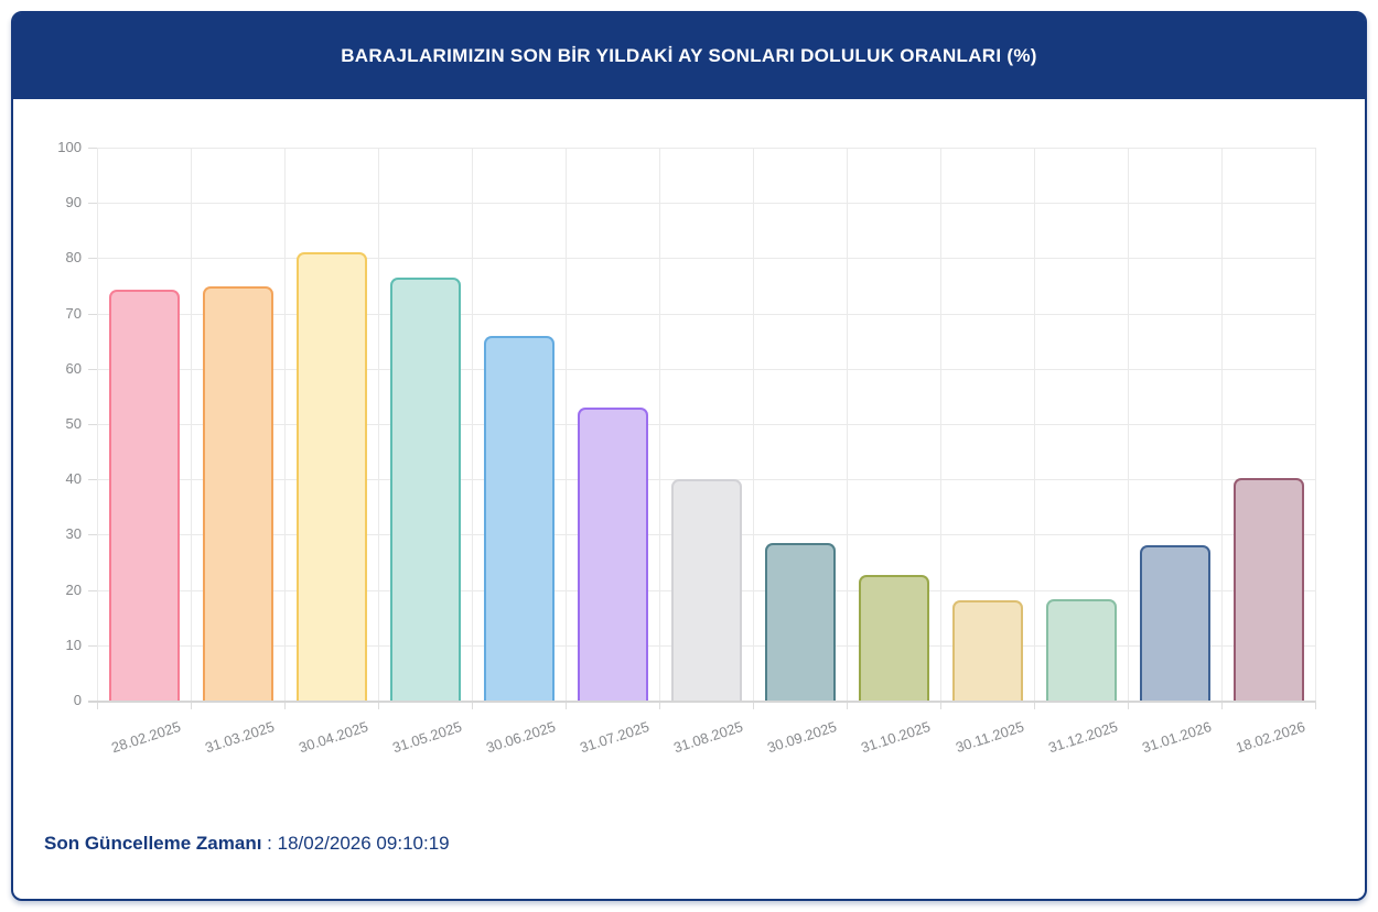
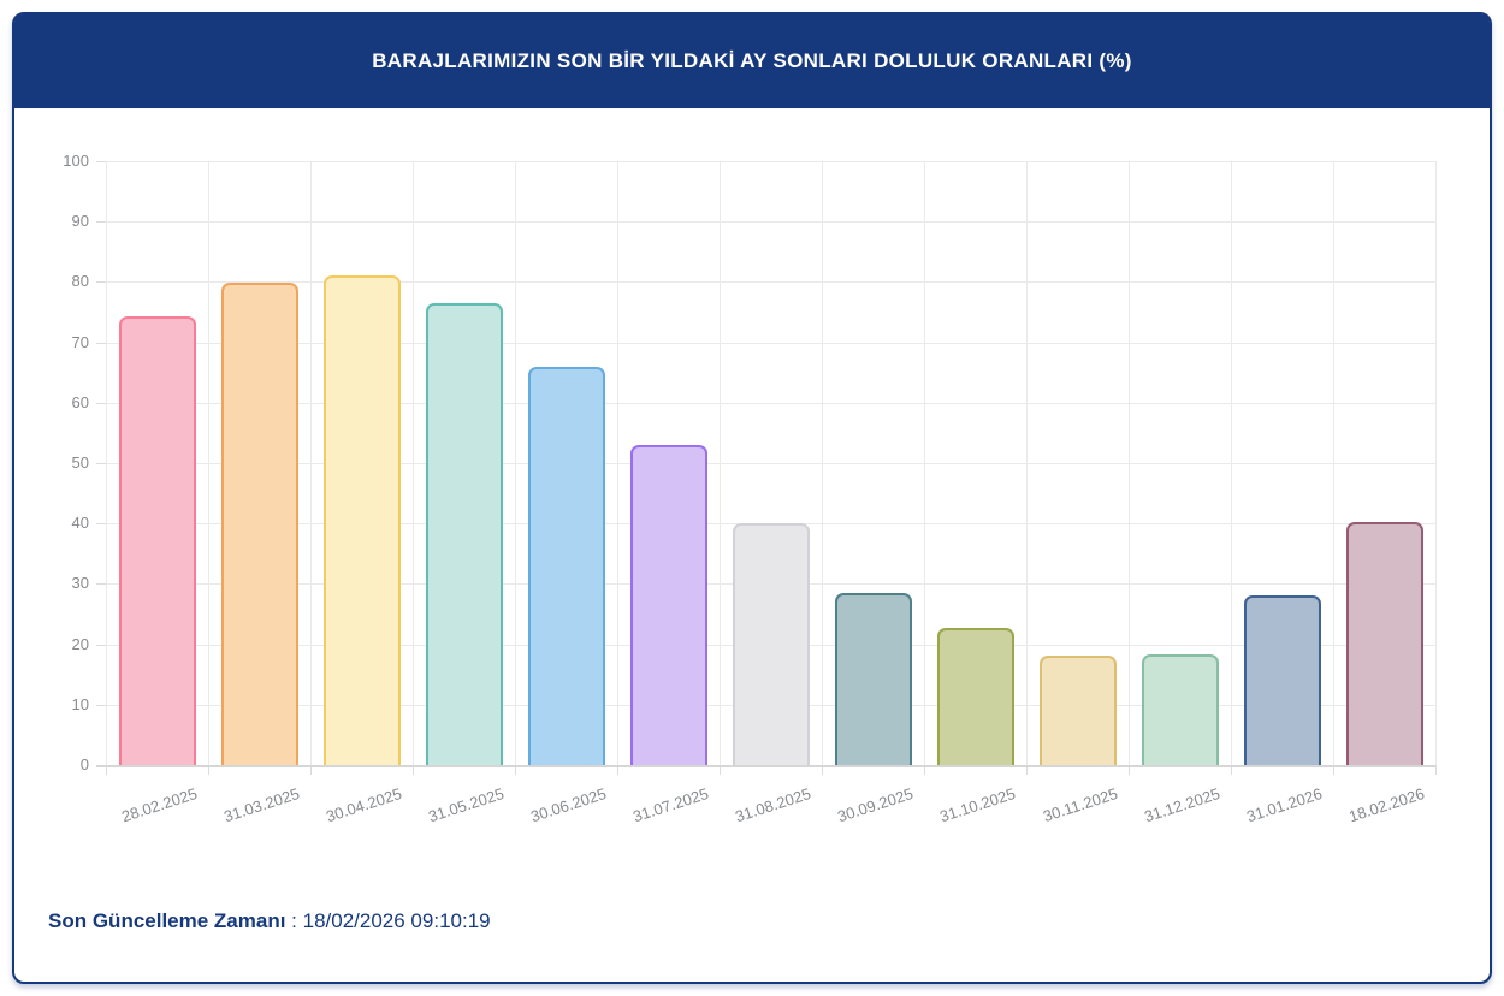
31.03.2025: 75 -> 80
